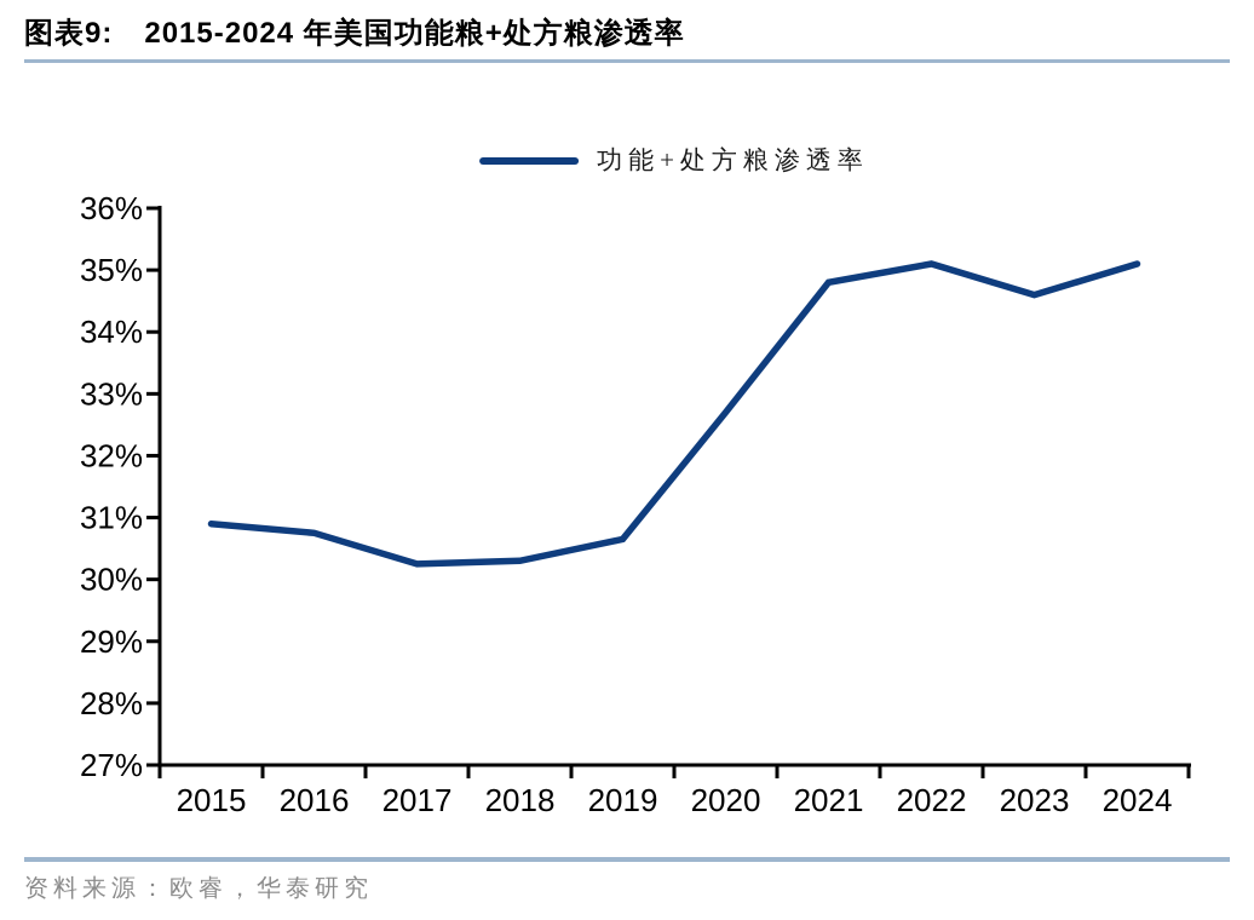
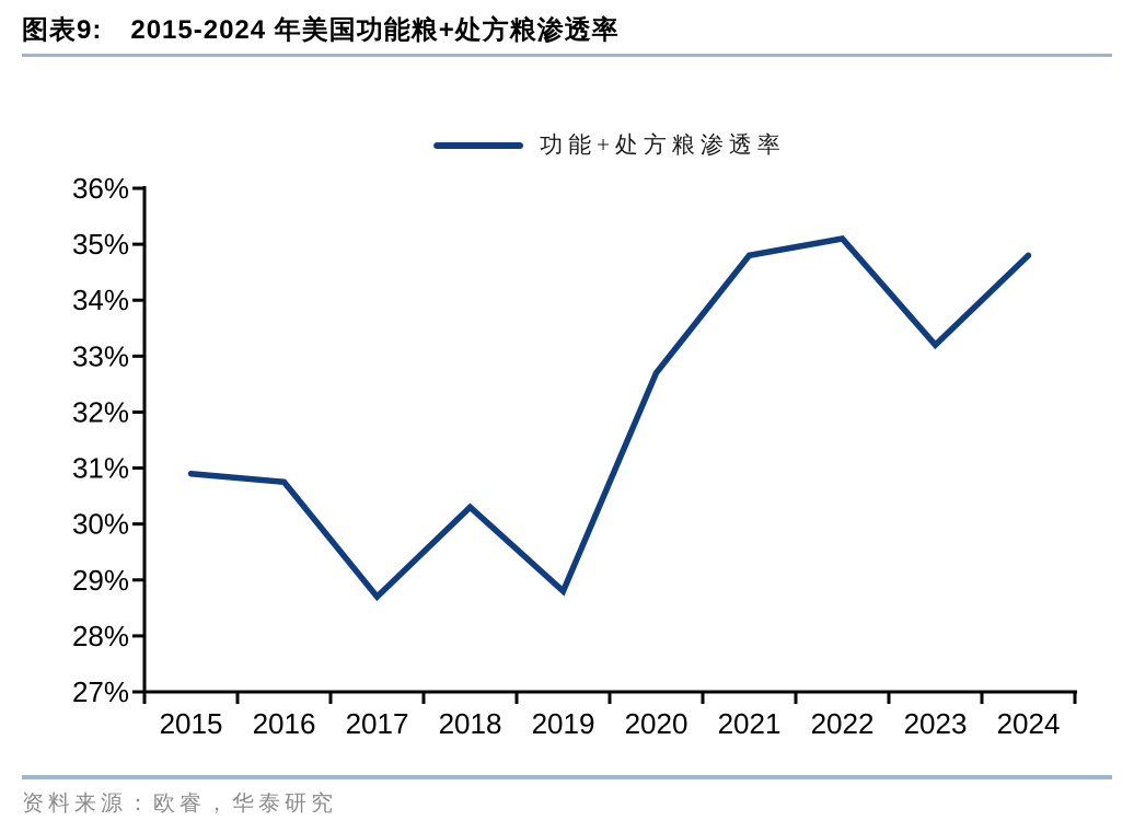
2017: 30.2% -> 28.7%
2019: 30.6% -> 28.8%
2023: 34.6% -> 33.2%
2024: 35.1% -> 34.8%
